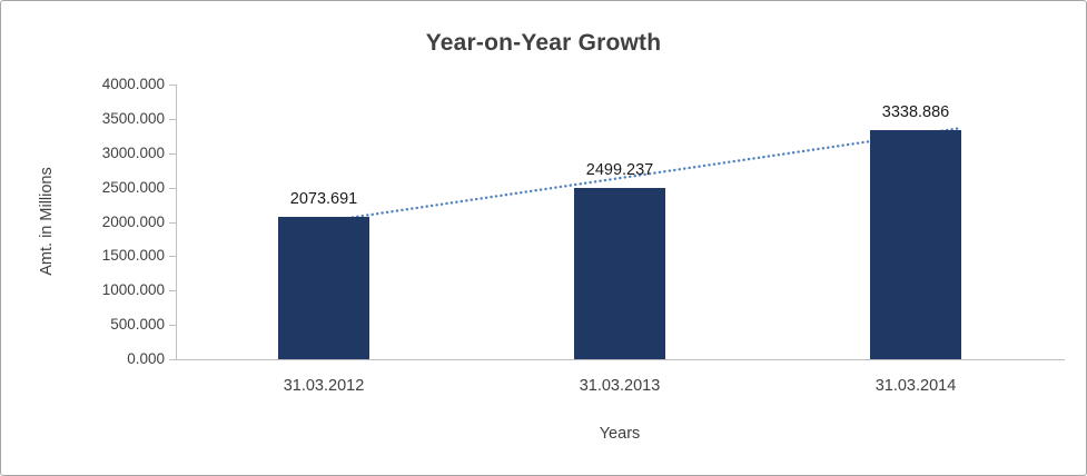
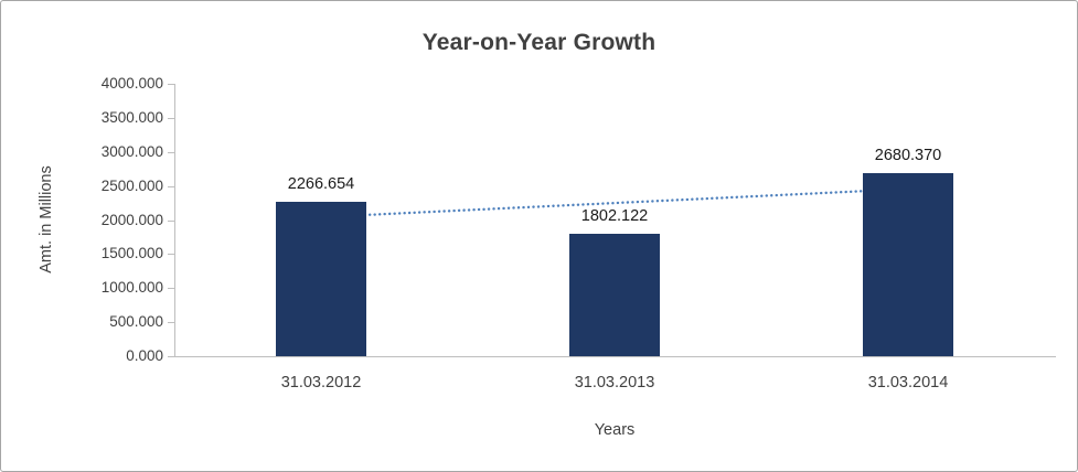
31.03.2012: 2073.691 -> 2266.654
31.03.2013: 2499.237 -> 1802.122
31.03.2014: 3338.886 -> 2680.370
